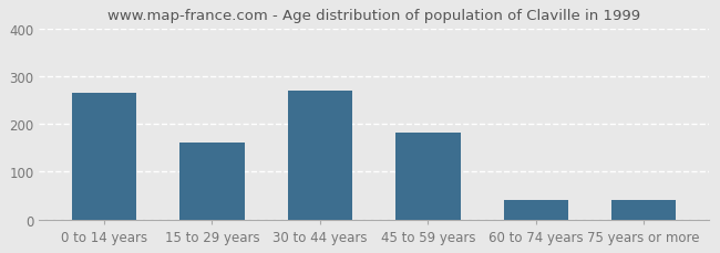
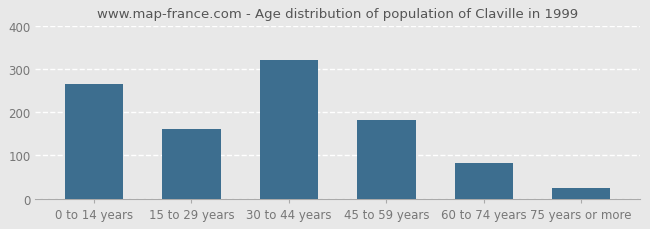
30 to 44 years: 270 -> 320
60 to 74 years: 40 -> 83
75 years or more: 40 -> 25
